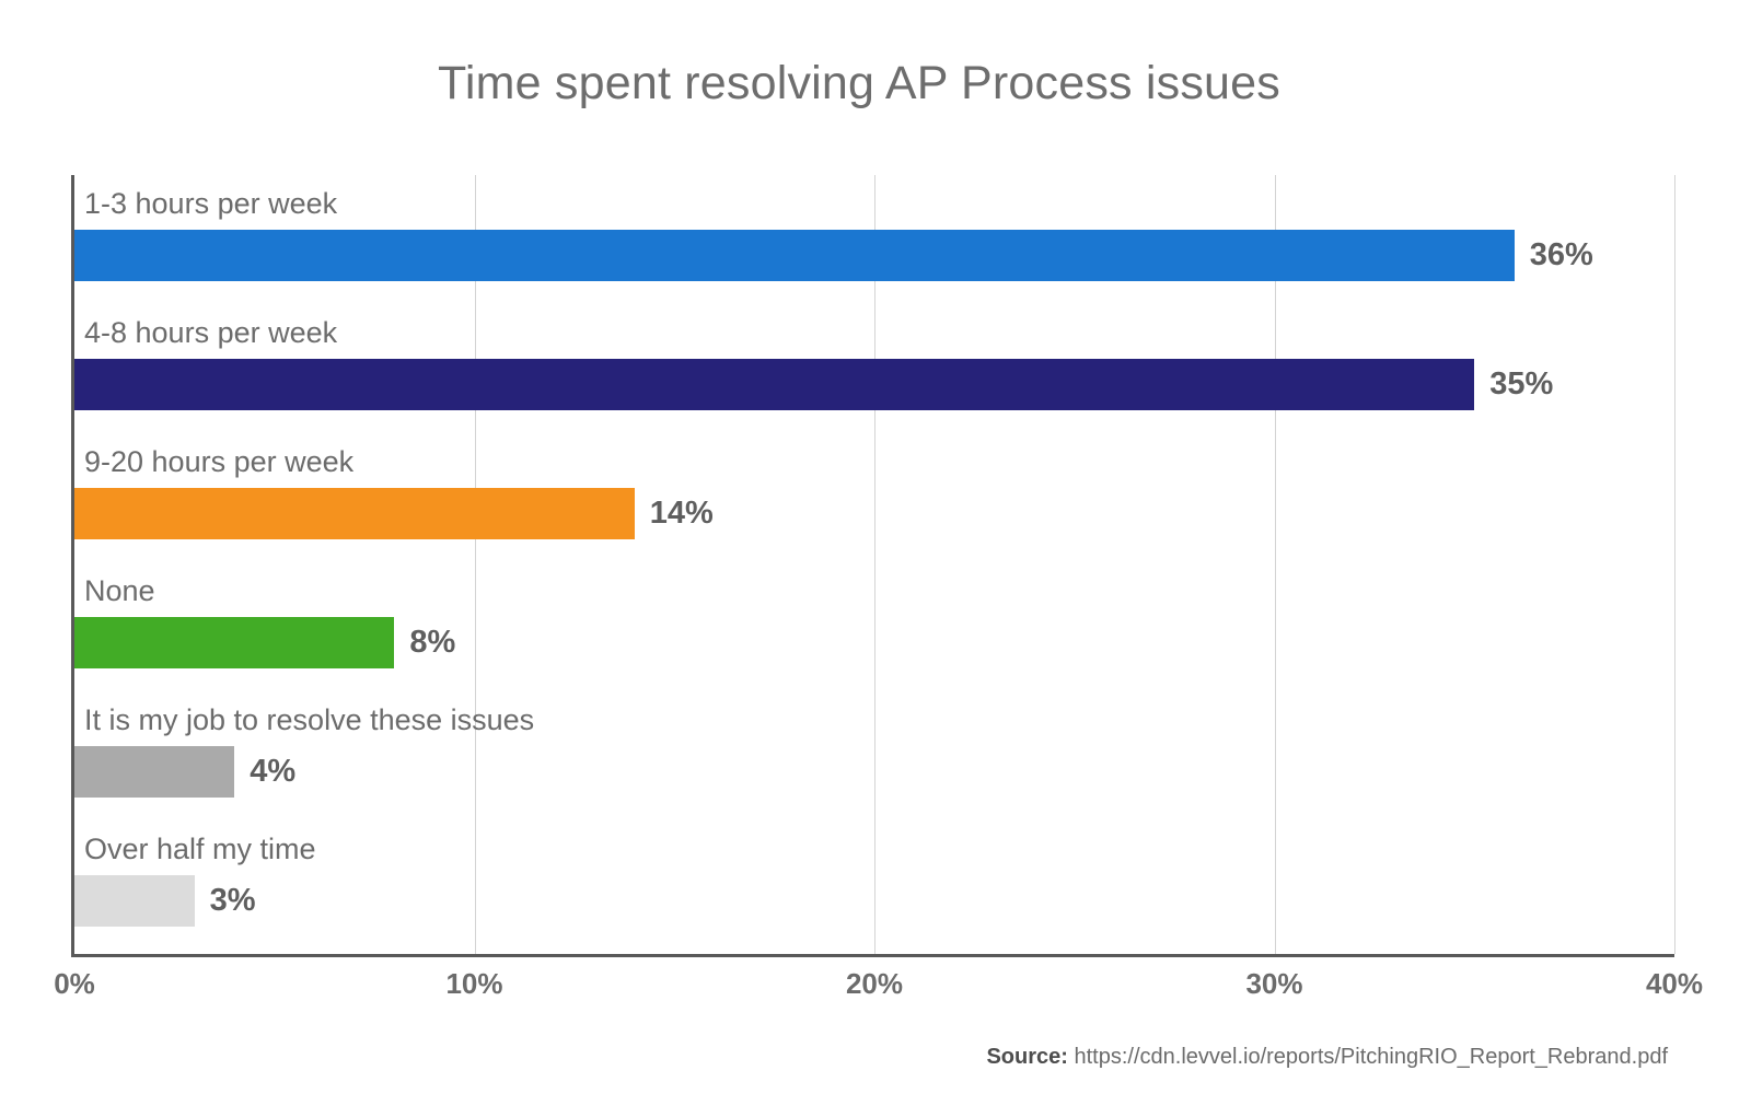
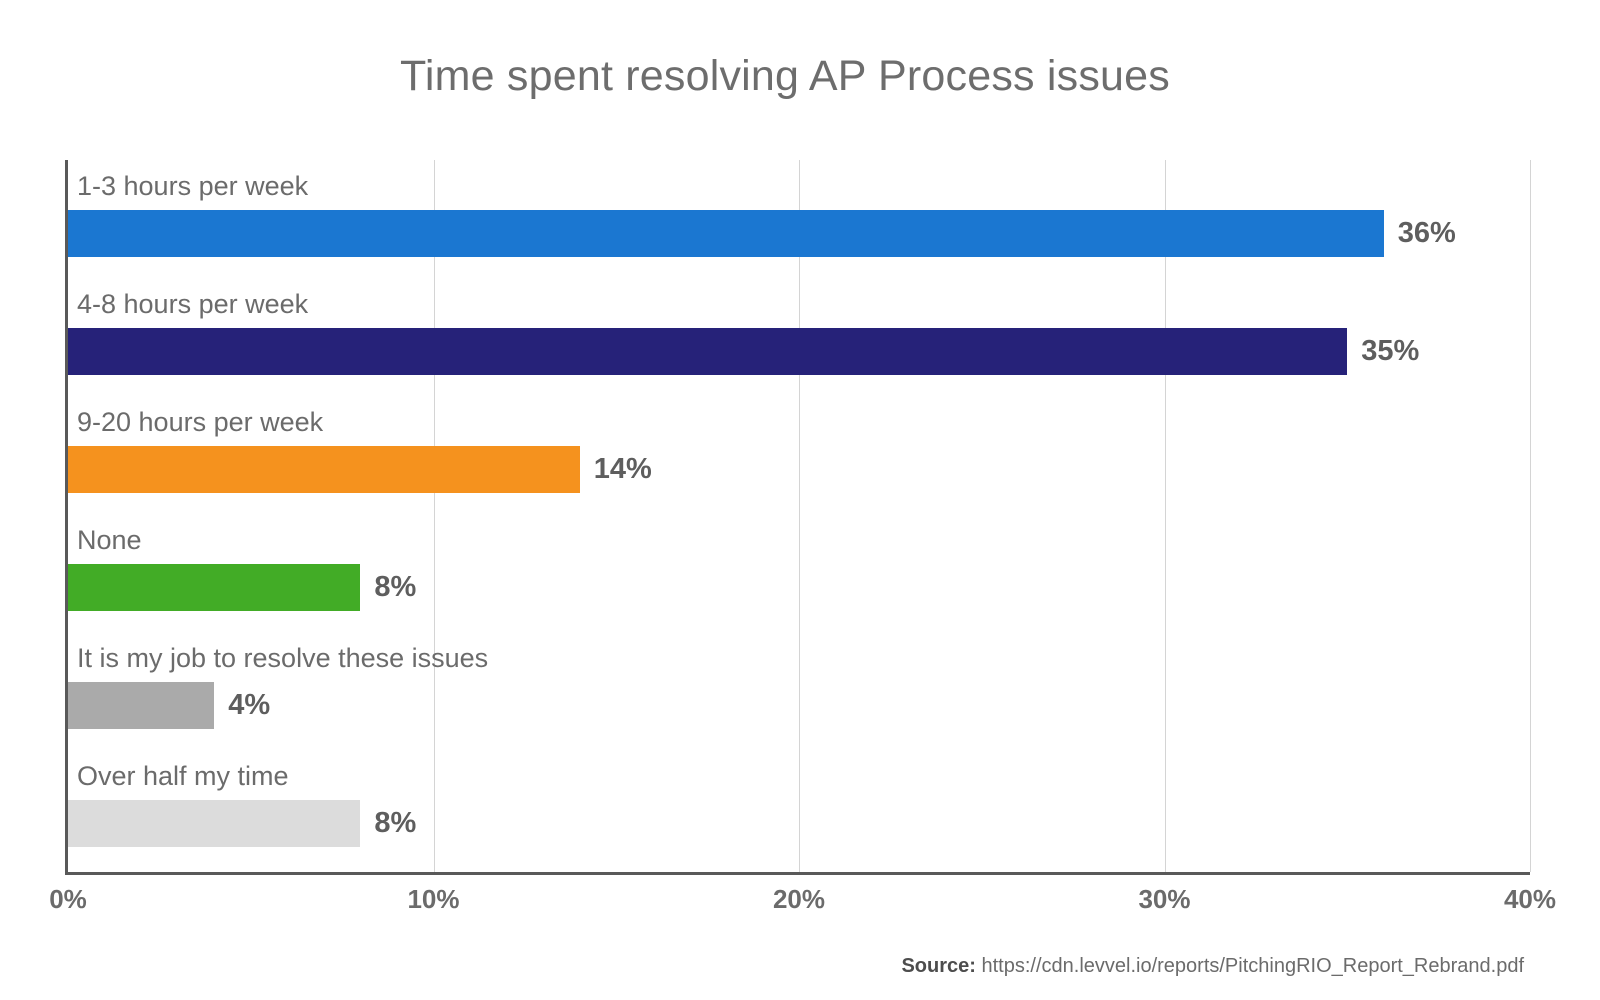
Over half my time: 3% -> 8%
